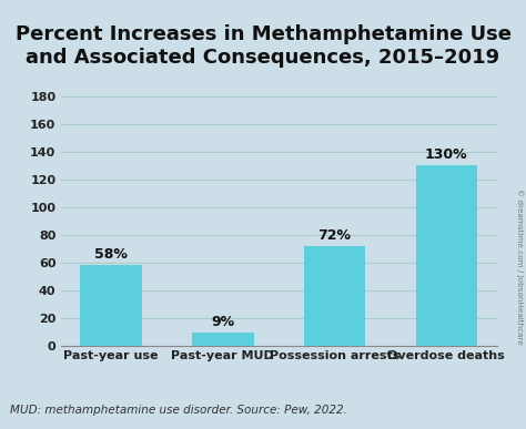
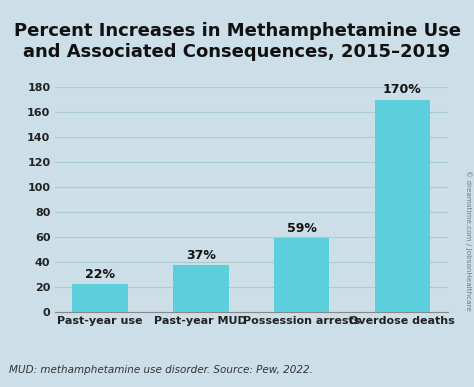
Past-year use: 58% -> 22%
Past-year MUD: 9% -> 37%
Possession arrests: 72% -> 59%
Overdose deaths: 130% -> 170%
